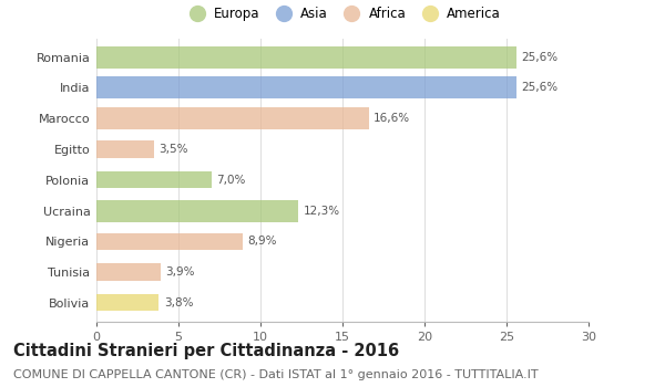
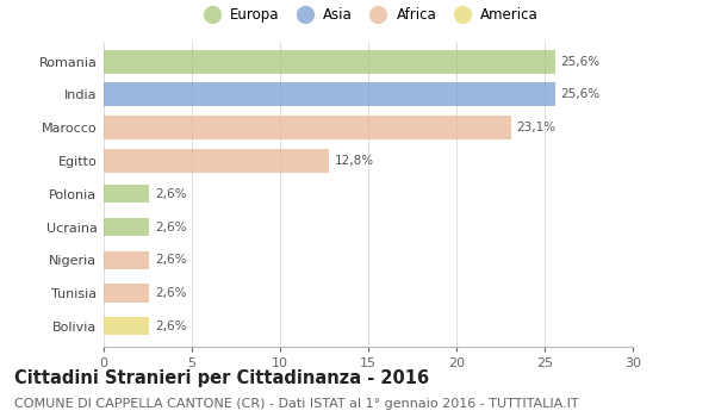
Marocco: 16,6% -> 23,1%
Egitto: 3,5% -> 12,8%
Polonia: 7,0% -> 2,6%
Ucraina: 12,3% -> 2,6%
Nigeria: 8,9% -> 2,6%
Tunisia: 3,9% -> 2,6%
Bolivia: 3,8% -> 2,6%
